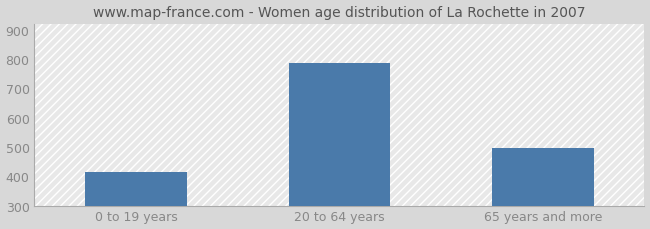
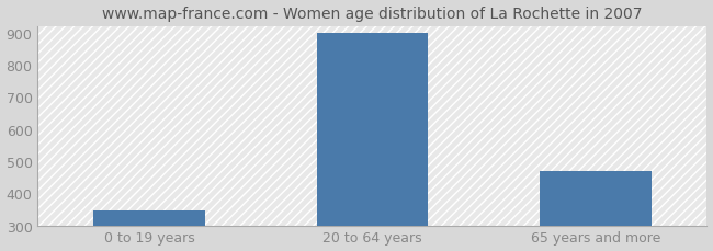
0 to 19 years: 415 -> 345
20 to 64 years: 785 -> 900
65 years and more: 495 -> 468
